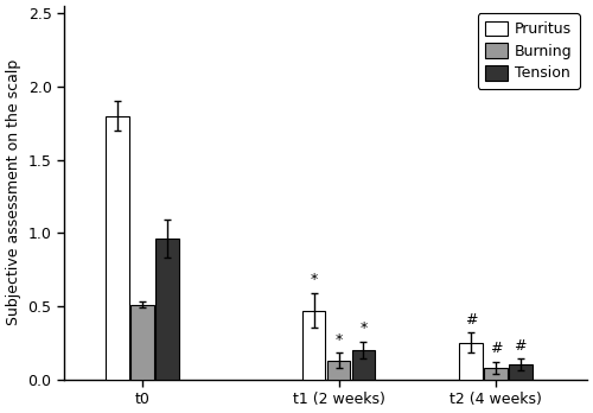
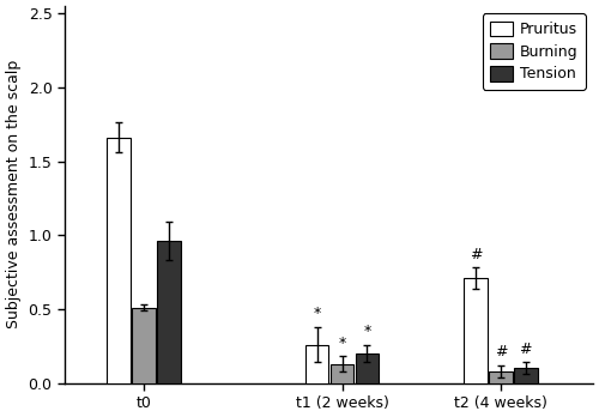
Pruritus/t0: 1.80 -> 1.66
Pruritus/t1 (2 weeks): 0.47 -> 0.26
Pruritus/t2 (4 weeks): 0.25 -> 0.71
